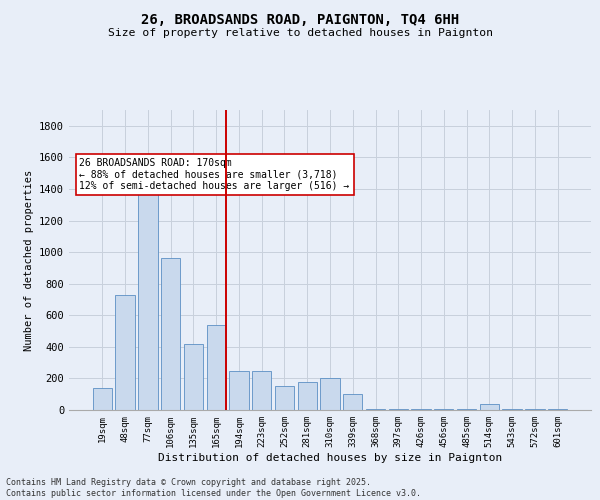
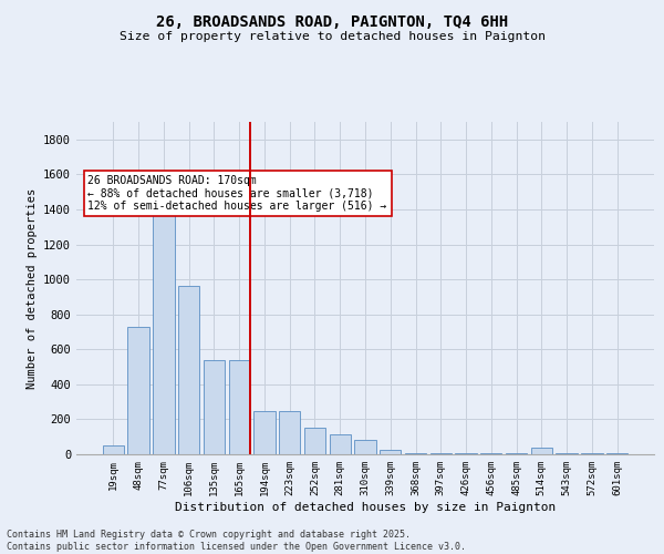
19sqm: 140 -> 50
135sqm: 420 -> 540
281sqm: 180 -> 120
310sqm: 200 -> 80
339sqm: 100 -> 20
